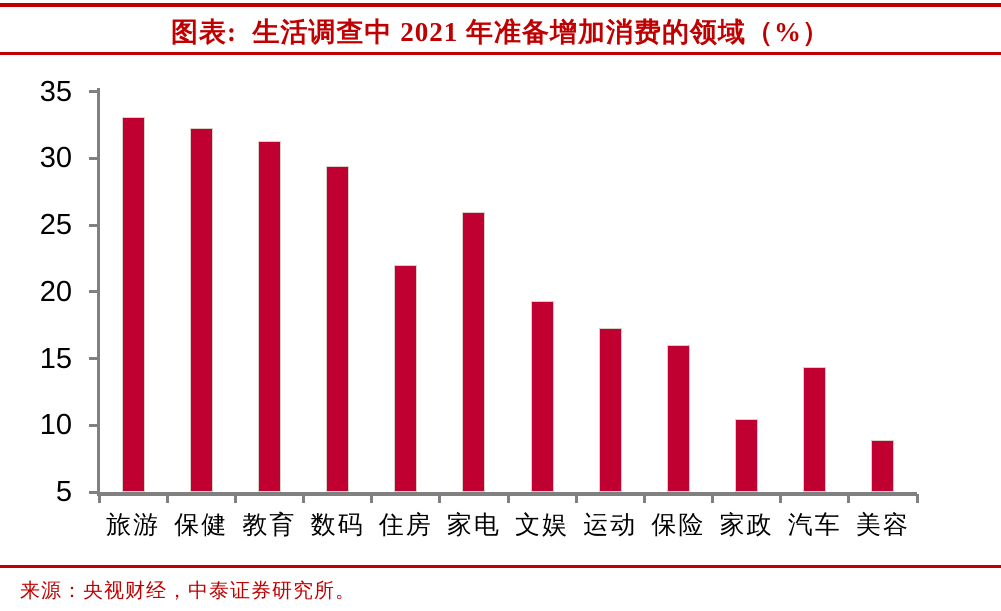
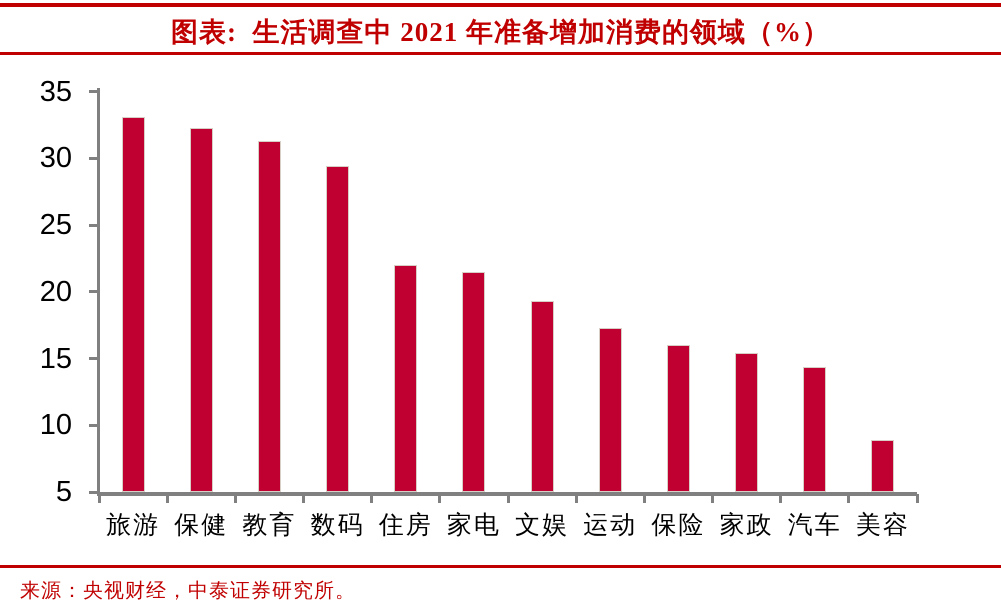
家电: 26.0 -> 21.5
家政: 10.5 -> 15.4
